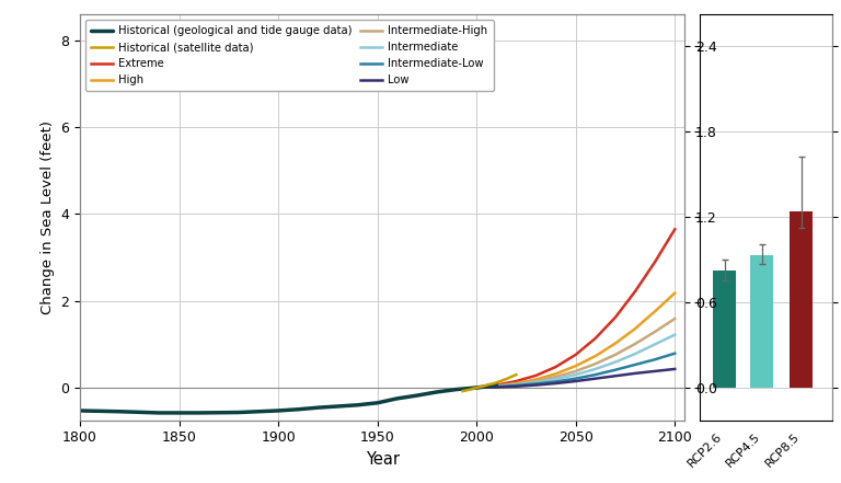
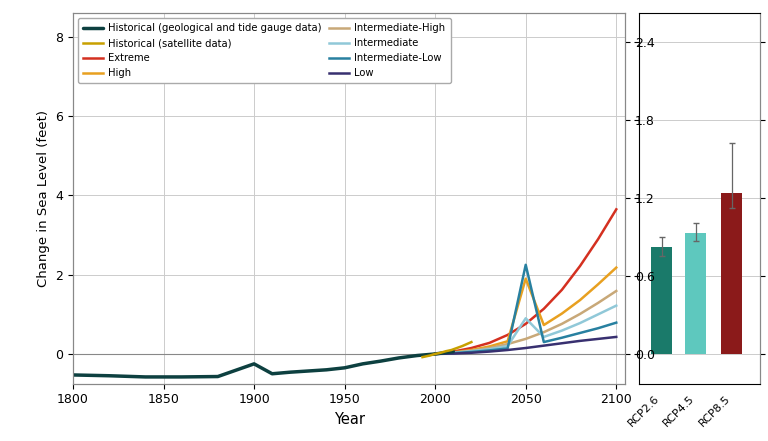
Historical (geological and tide gauge data)/1900: -0.53 -> -0.25
High/2050: 0.50 -> 1.90
Intermediate/2050: 0.30 -> 0.90
Intermediate-Low/2050: 0.21 -> 2.25
